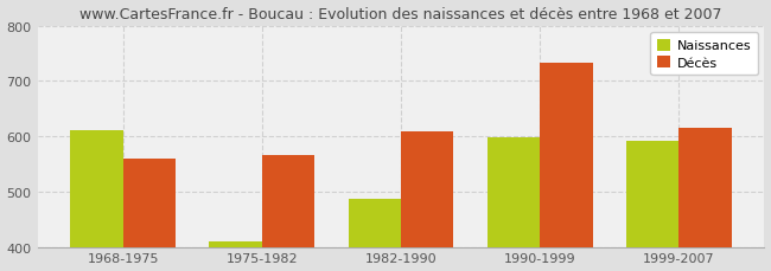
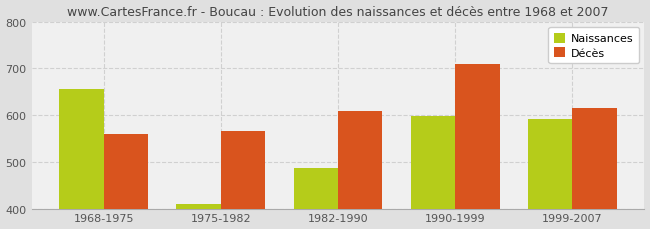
Naissances/1968-1975: 610 -> 655
Décès/1990-1999: 733 -> 710
